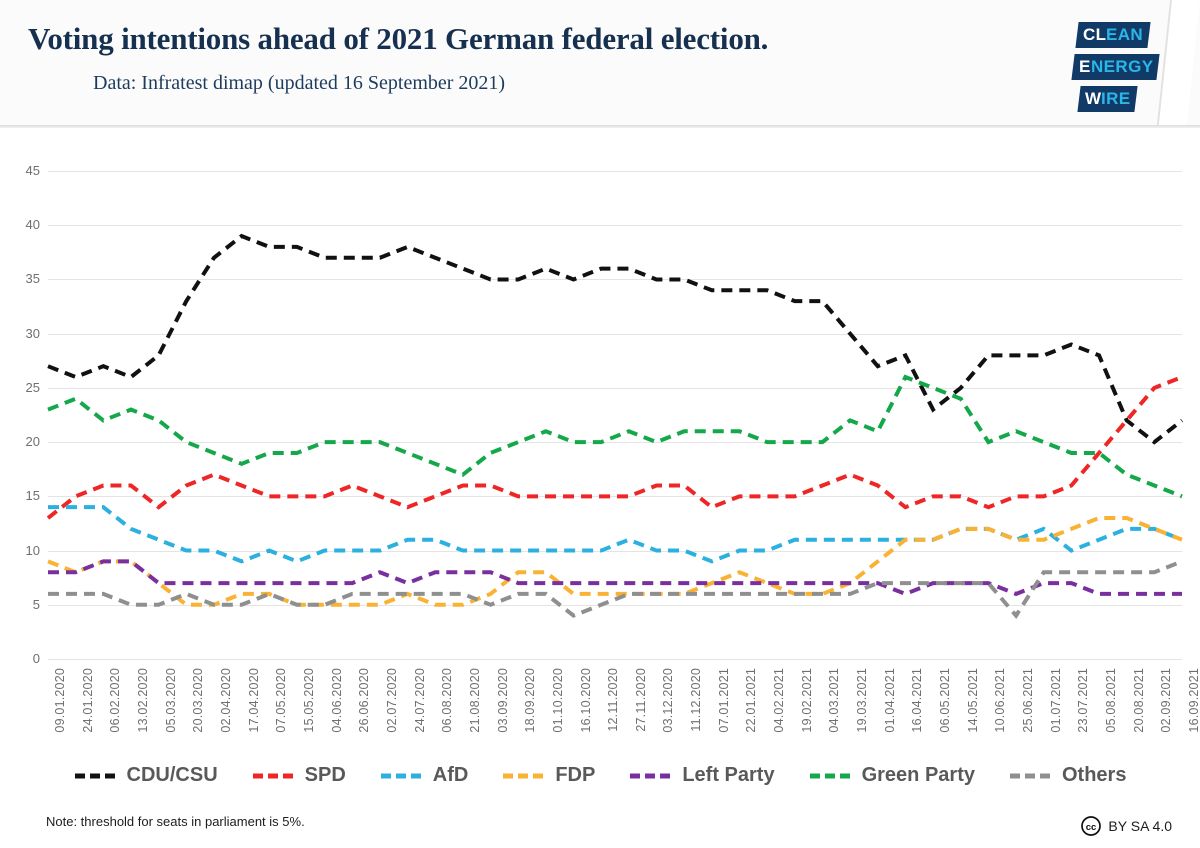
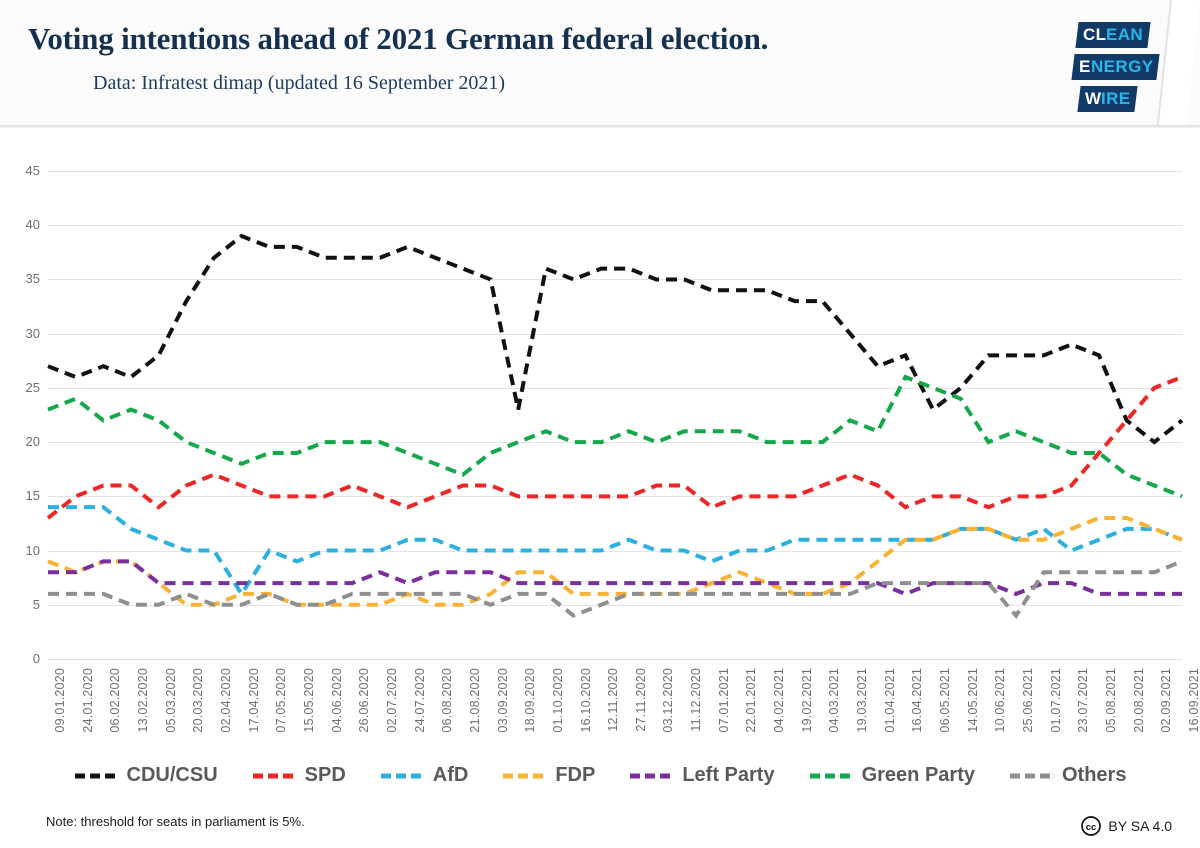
AfD/17.04.2020: 9 -> 6
CDU/CSU/18.09.2020: 35 -> 23
